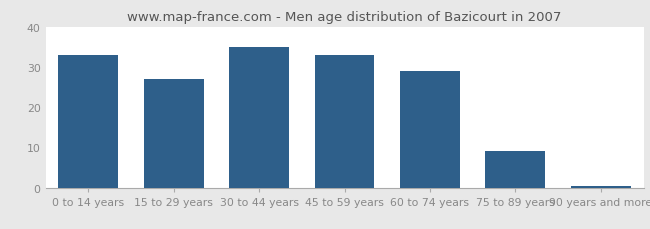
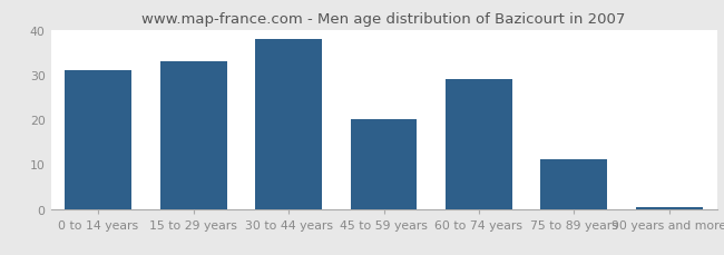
0 to 14 years: 33.0 -> 31.0
15 to 29 years: 27.0 -> 33.0
30 to 44 years: 35.0 -> 38.0
45 to 59 years: 33.0 -> 20.0
75 to 89 years: 9.0 -> 11.0
